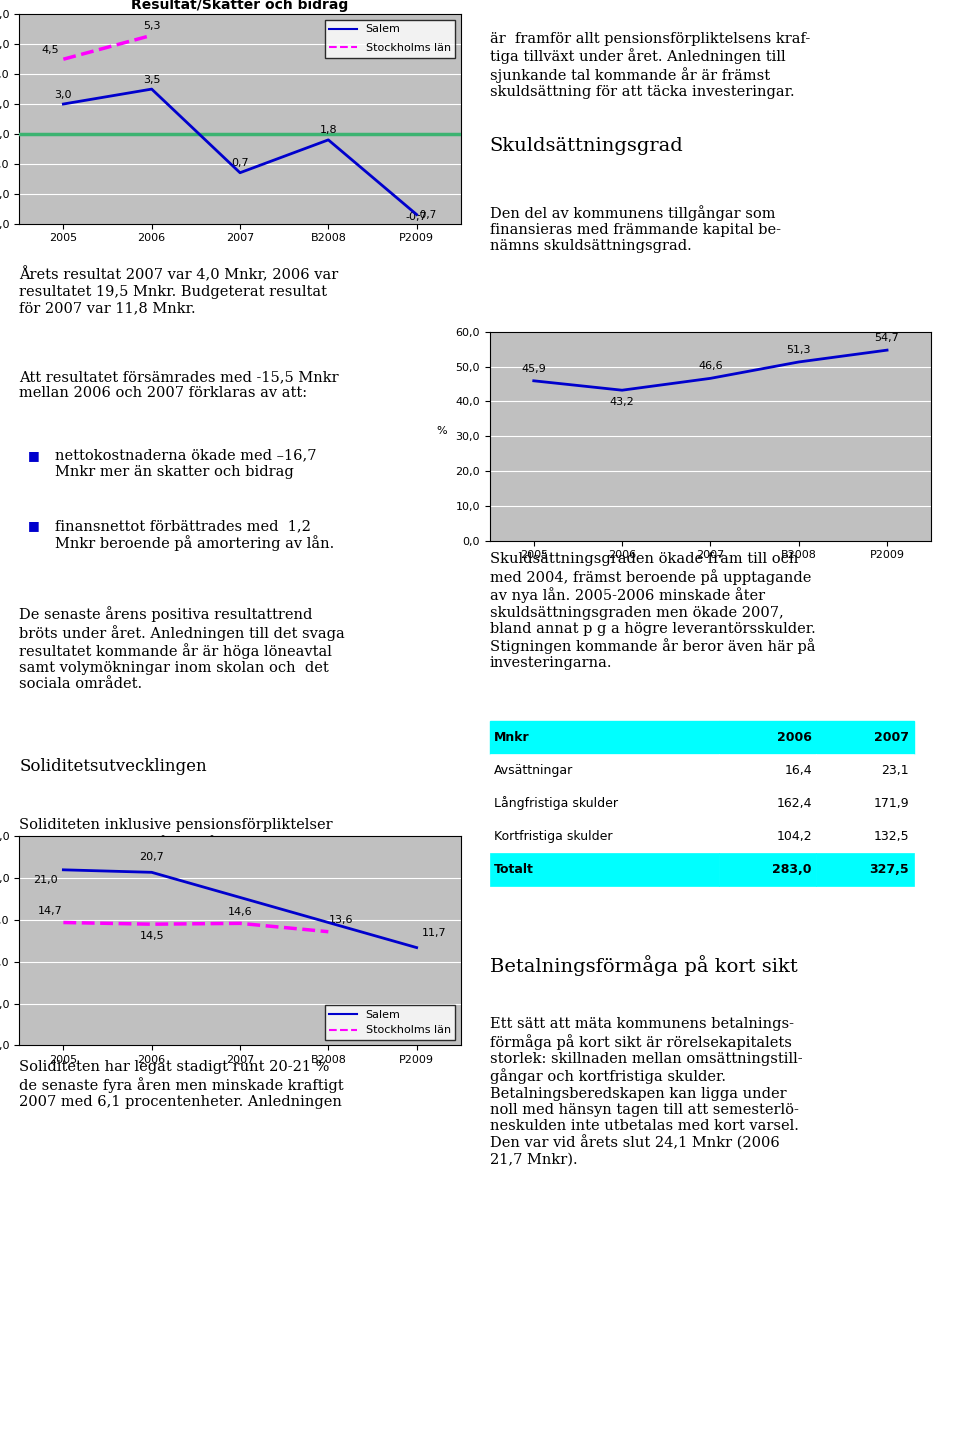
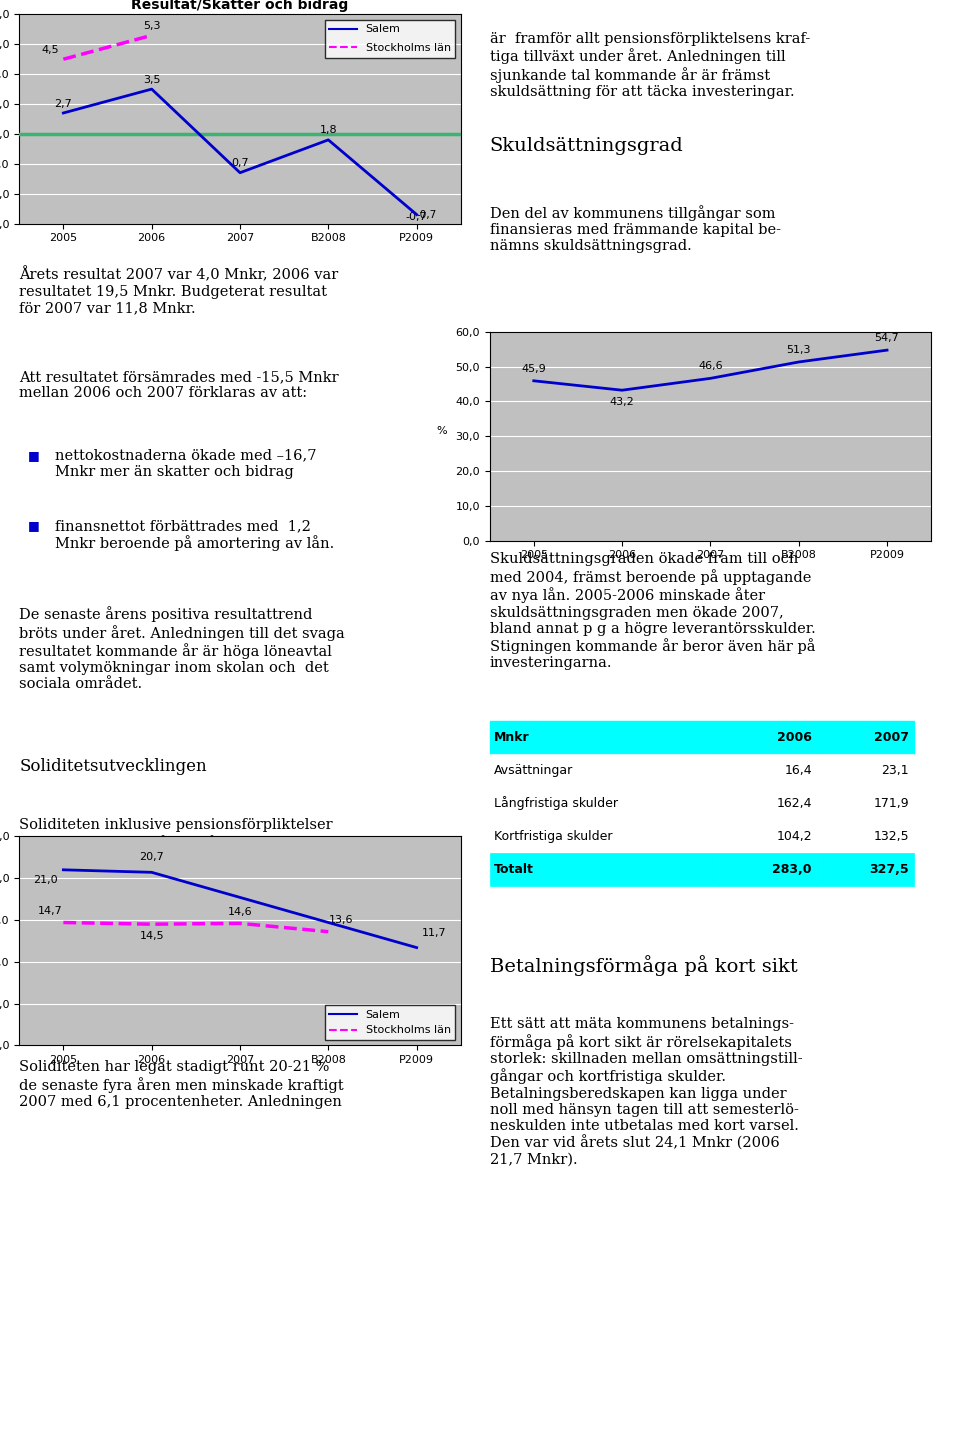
2005: 3,0 -> 2,7
